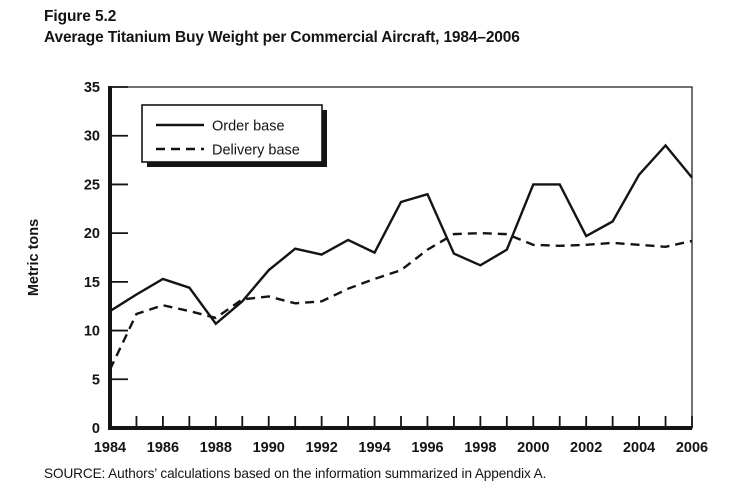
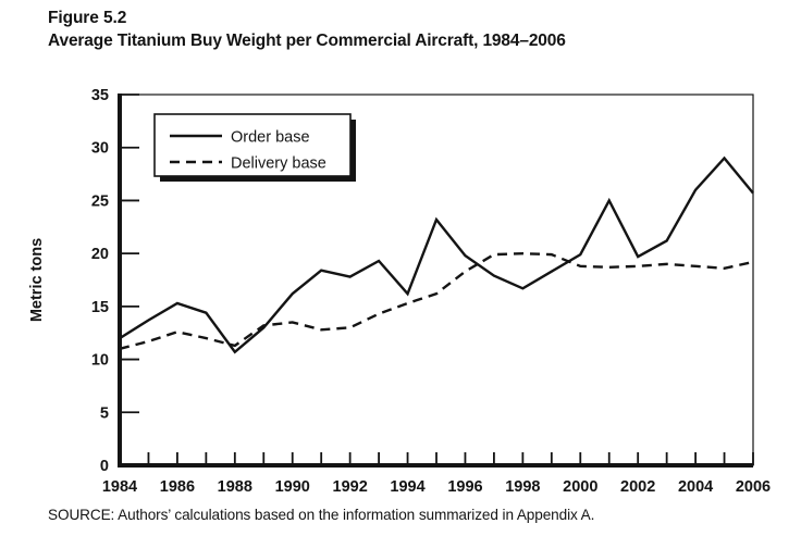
Delivery base/1984: 6 -> 11
Order base/1994: 18 -> 16
Order base/1996: 24 -> 20
Order base/2000: 25 -> 20
